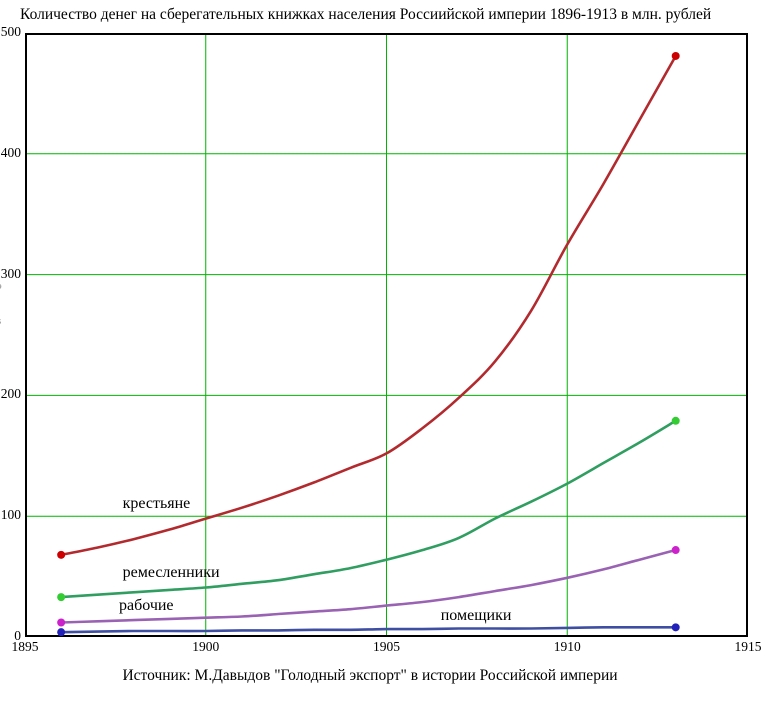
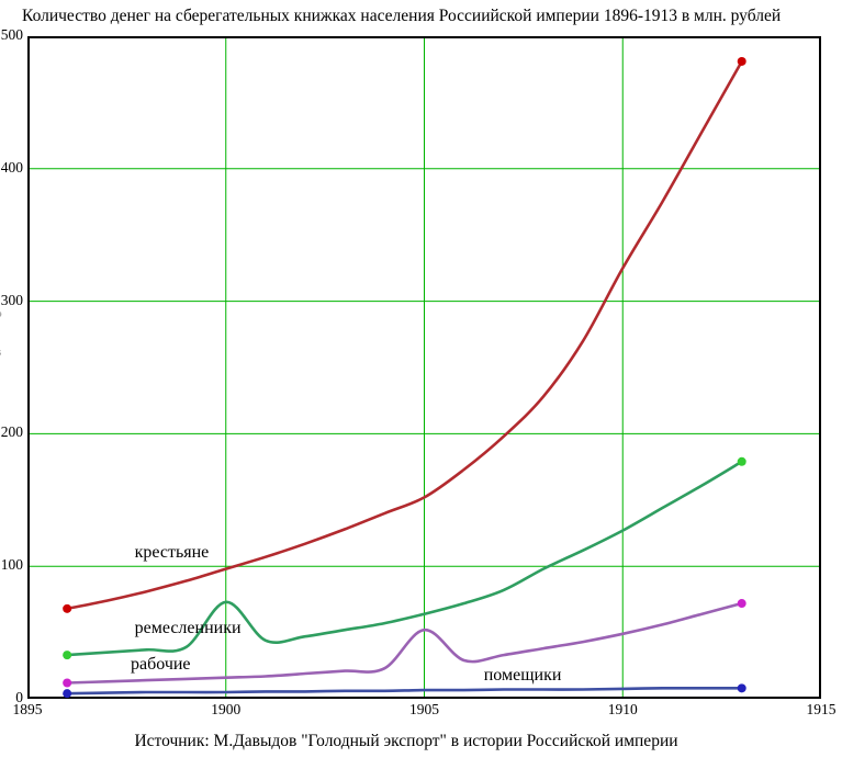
ремесленники/1900: 41 -> 73
рабочие/1905: 26 -> 52
